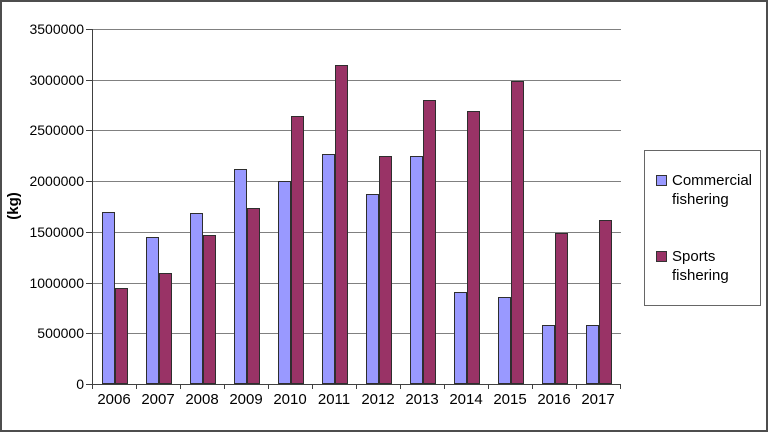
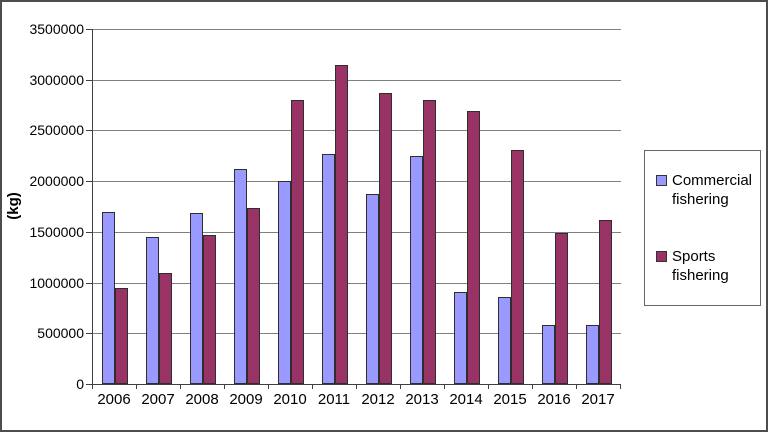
Sports fishering/2010: 2640000 -> 2800000
Sports fishering/2012: 2250000 -> 2870000
Sports fishering/2015: 2990000 -> 2310000
